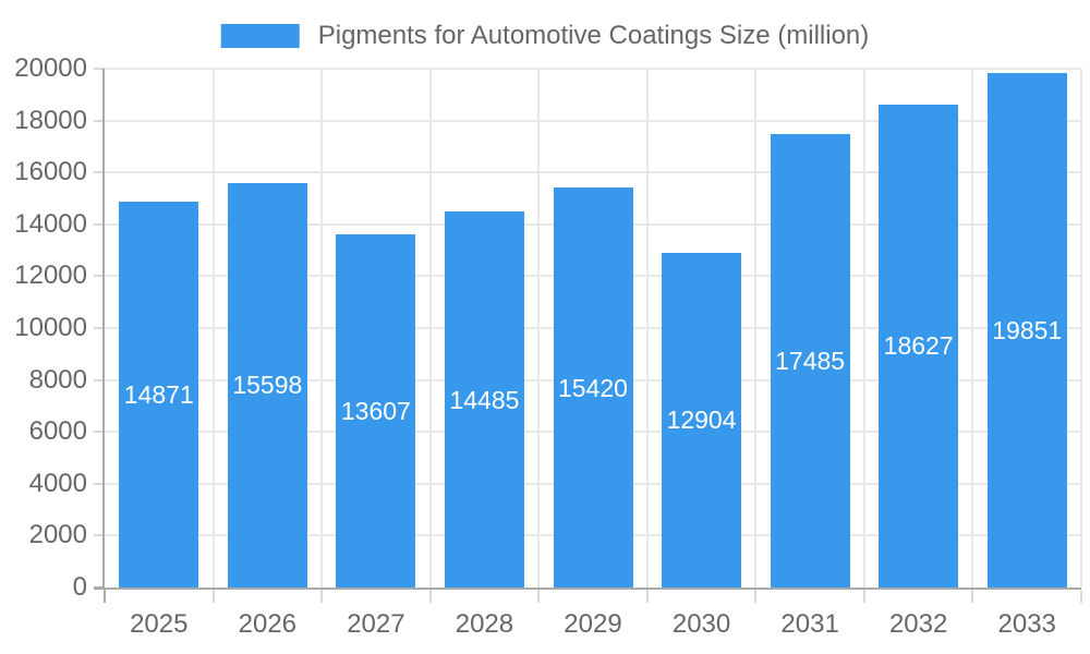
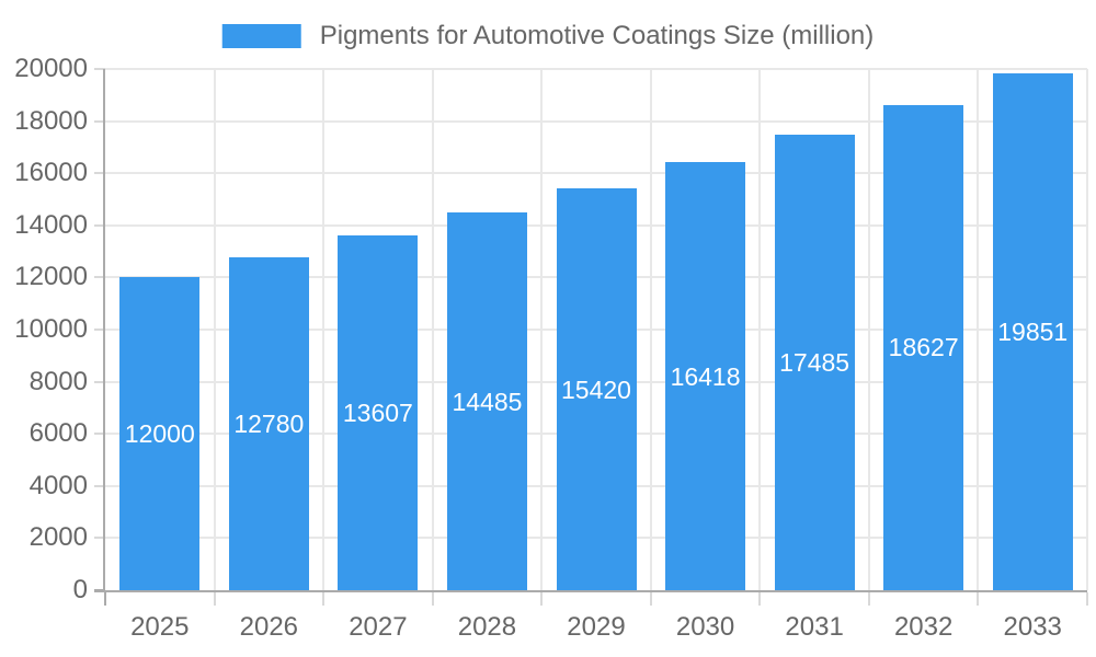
2025: 14871 -> 12000
2026: 15598 -> 12780
2030: 12904 -> 16418
